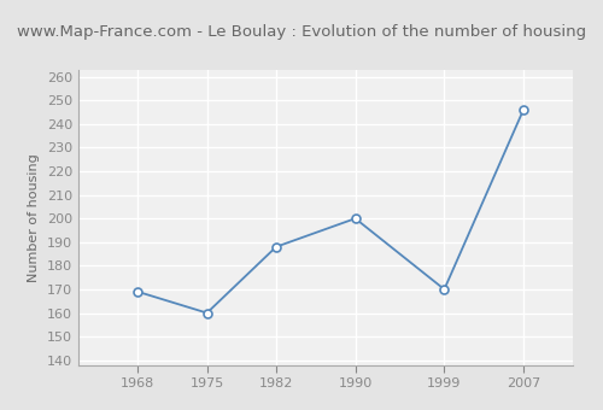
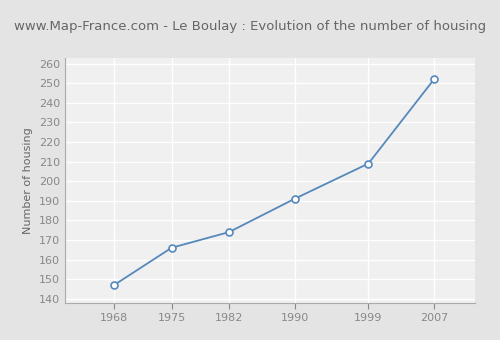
1968: 169 -> 147
1975: 160 -> 166
1982: 188 -> 174
1990: 200 -> 191
1999: 170 -> 209
2007: 246 -> 252
